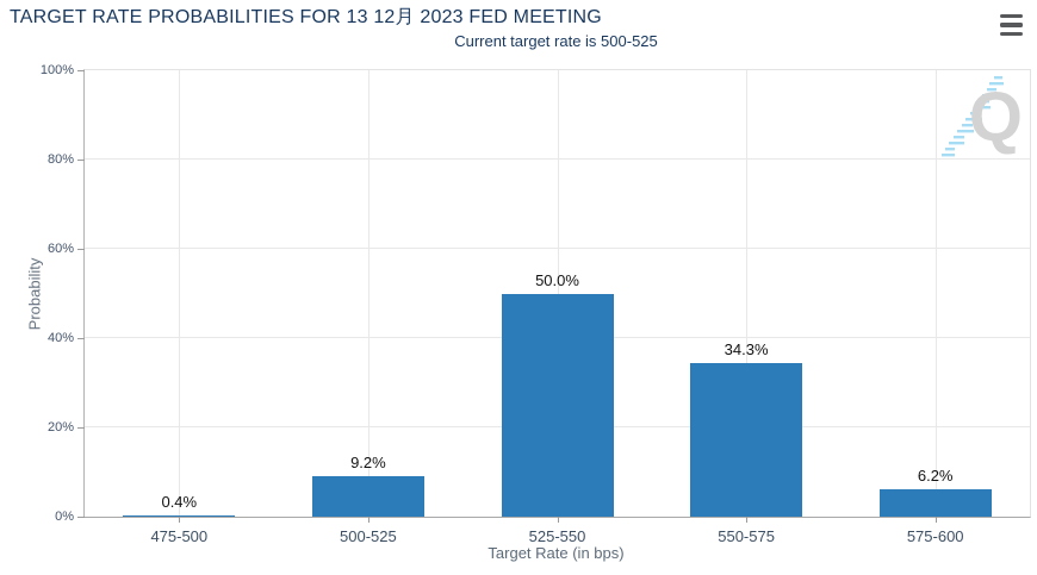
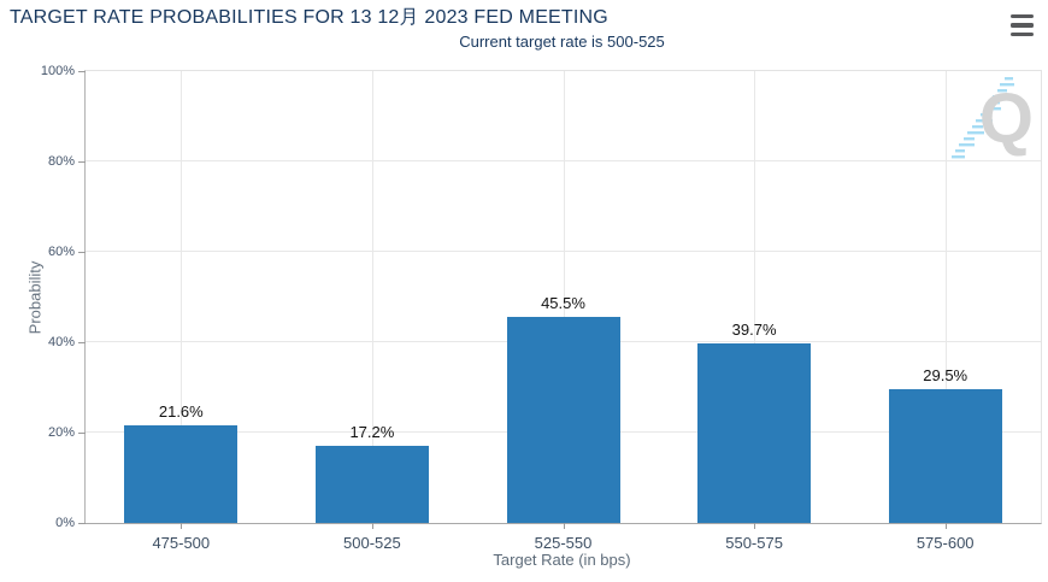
475-500: 0.4% -> 21.6%
500-525: 9.2% -> 17.2%
525-550: 50.0% -> 45.5%
550-575: 34.3% -> 39.7%
575-600: 6.2% -> 29.5%
